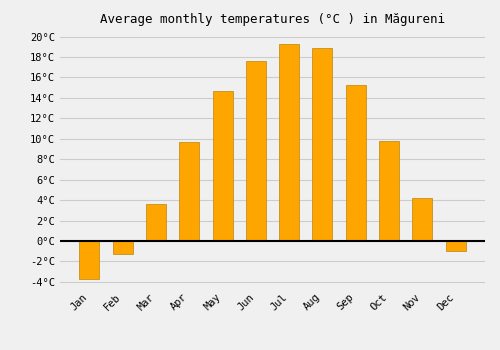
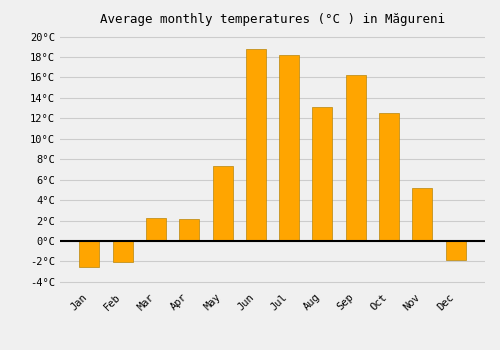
Jan: -3.7°C -> -2.5°C
Feb: -1.3°C -> -2.1°C
Mar: 3.6°C -> 2.3°C
Apr: 9.7°C -> 2.2°C
May: 14.7°C -> 7.3°C
Jun: 17.6°C -> 18.8°C
Jul: 19.3°C -> 18.2°C
Aug: 18.9°C -> 13.1°C
Sep: 15.3°C -> 16.2°C
Oct: 9.8°C -> 12.5°C
Nov: 4.2°C -> 5.2°C
Dec: -1.0°C -> -1.9°C
